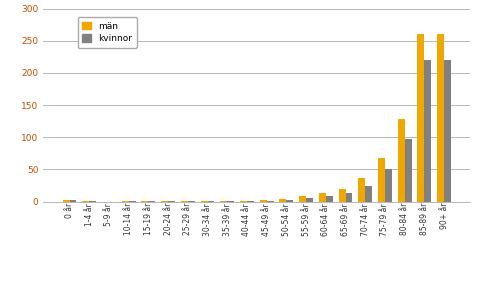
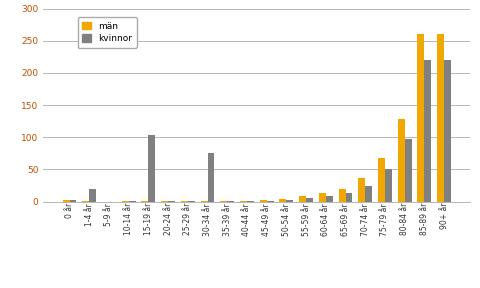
kvinnor/1-4 år: 0 -> 20
kvinnor/15-19 år: 0 -> 104
kvinnor/30-34 år: 0 -> 76
